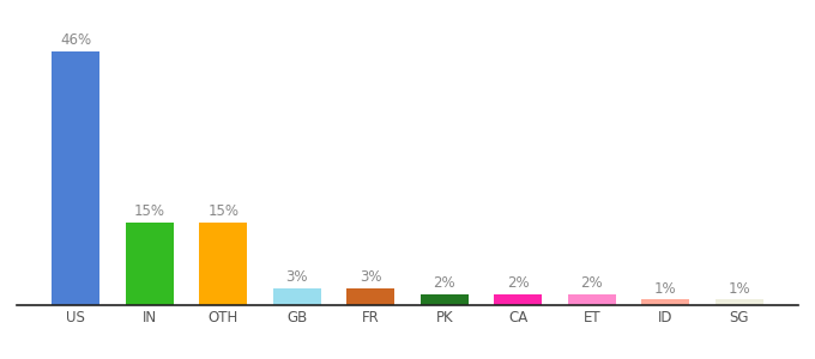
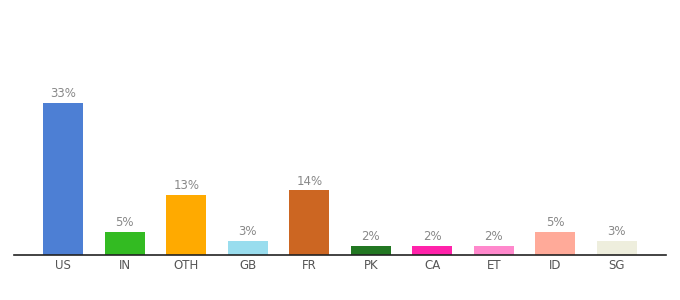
US: 46% -> 33%
IN: 15% -> 5%
OTH: 15% -> 13%
FR: 3% -> 14%
ID: 1% -> 5%
SG: 1% -> 3%
